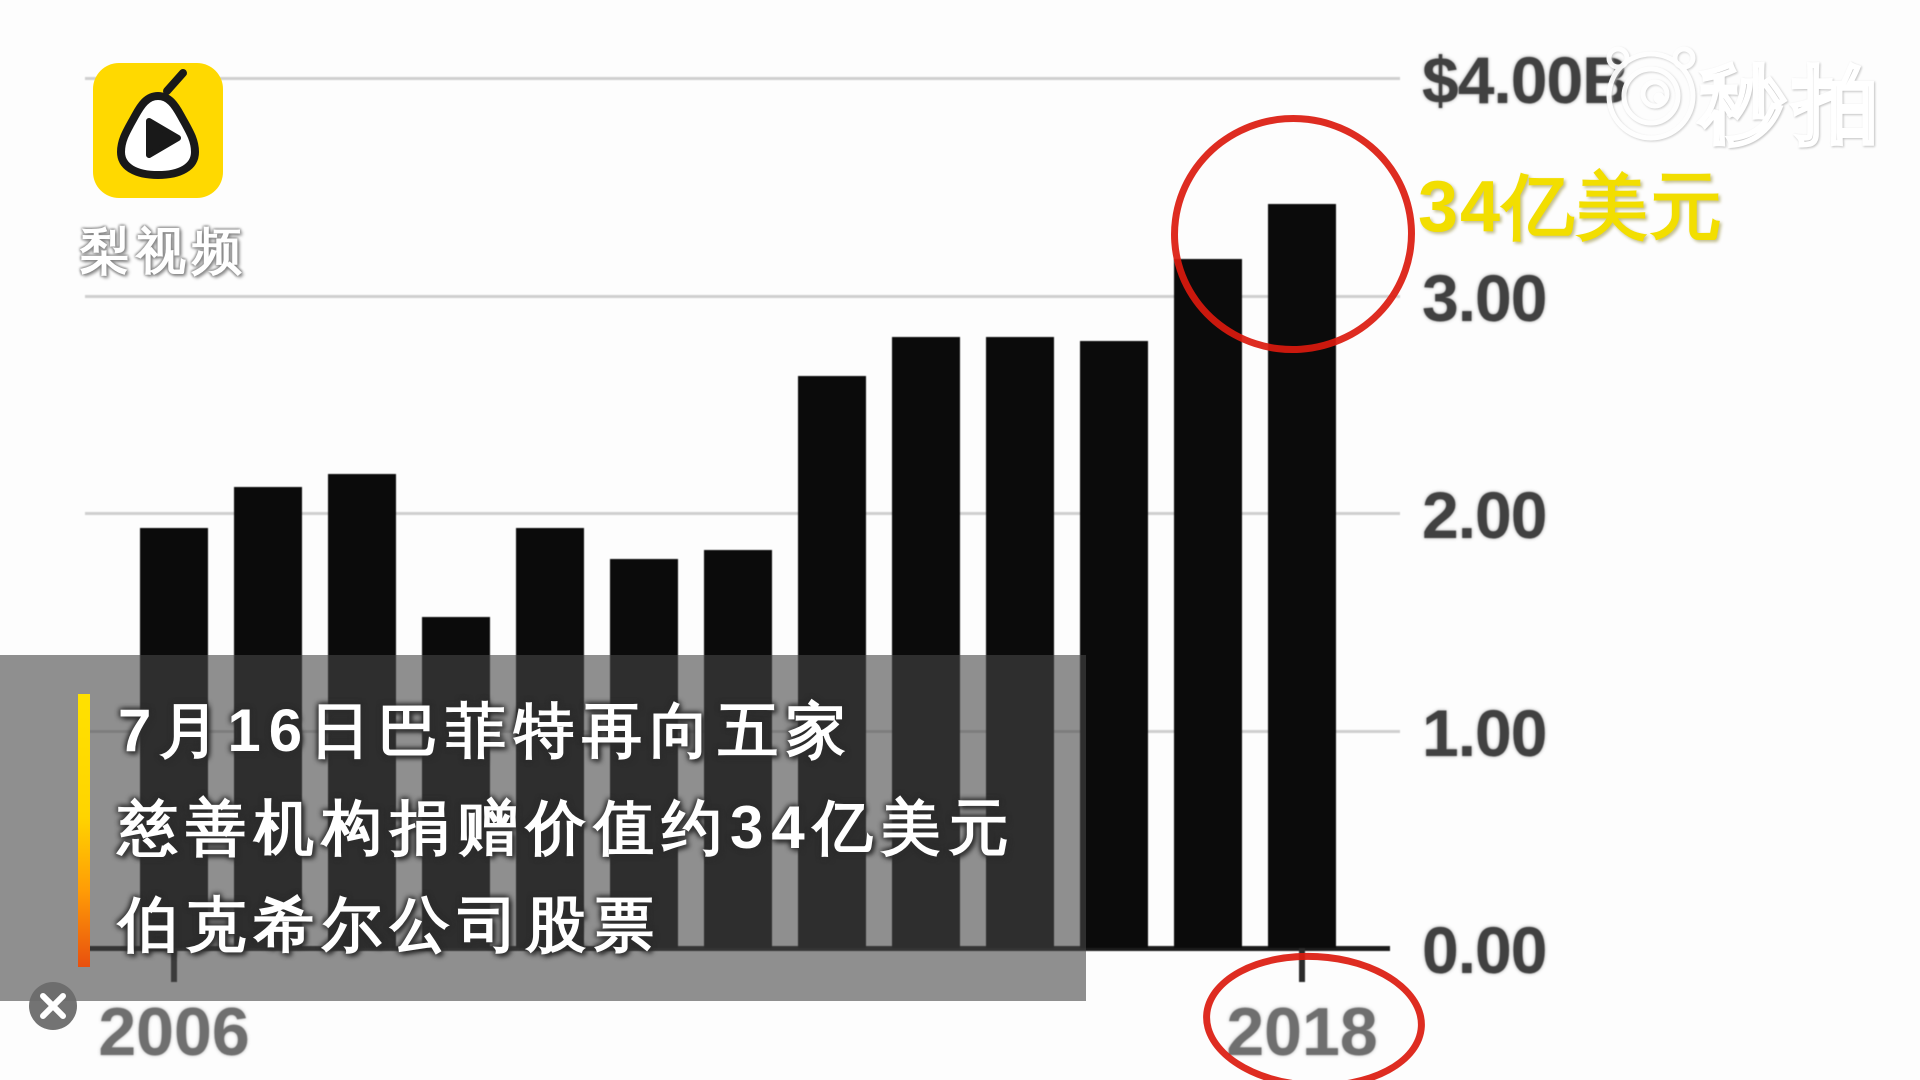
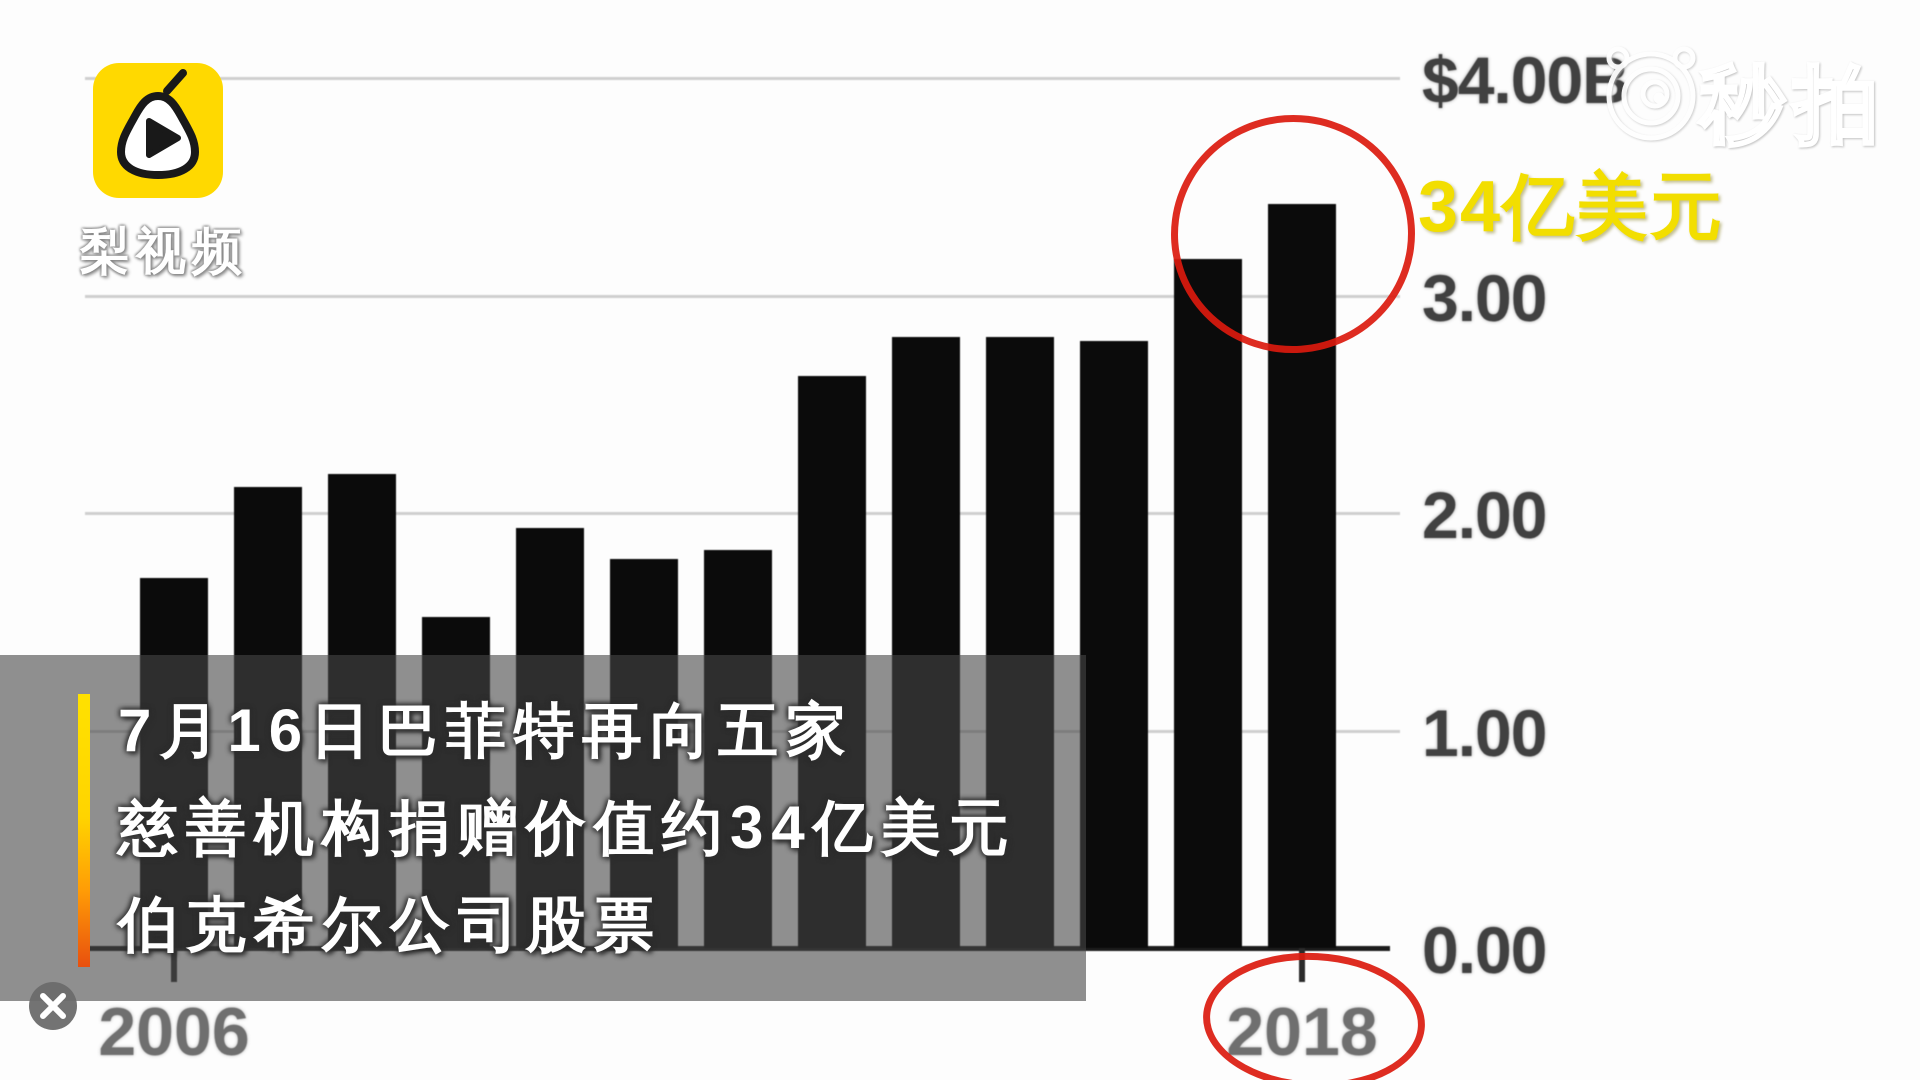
2006: $1.93B -> $1.70B
